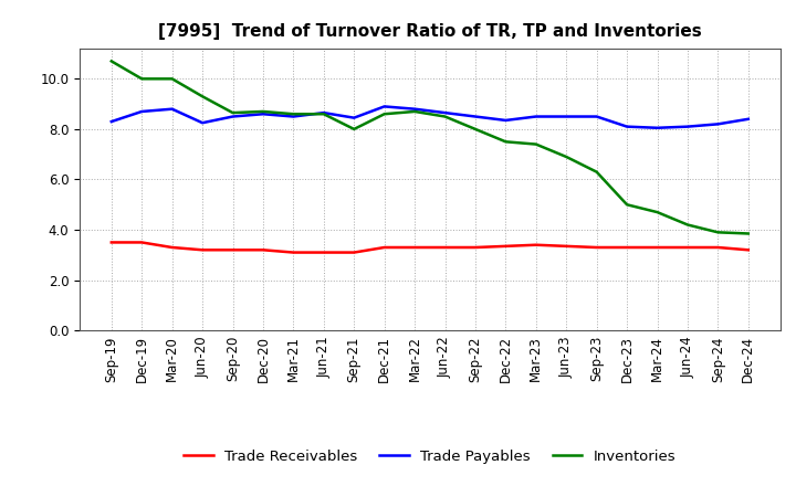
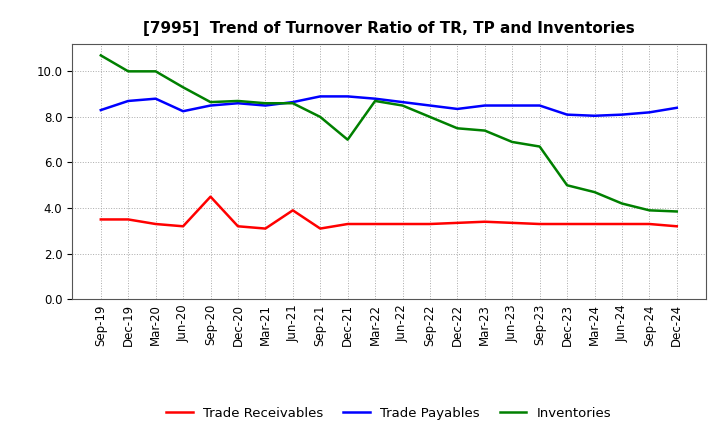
Trade Receivables/Sep-20: 3.20 -> 4.50
Trade Receivables/Jun-21: 3.10 -> 3.90
Trade Payables/Sep-21: 8.45 -> 8.90
Inventories/Dec-21: 8.60 -> 7.00
Inventories/Sep-23: 6.30 -> 6.70
